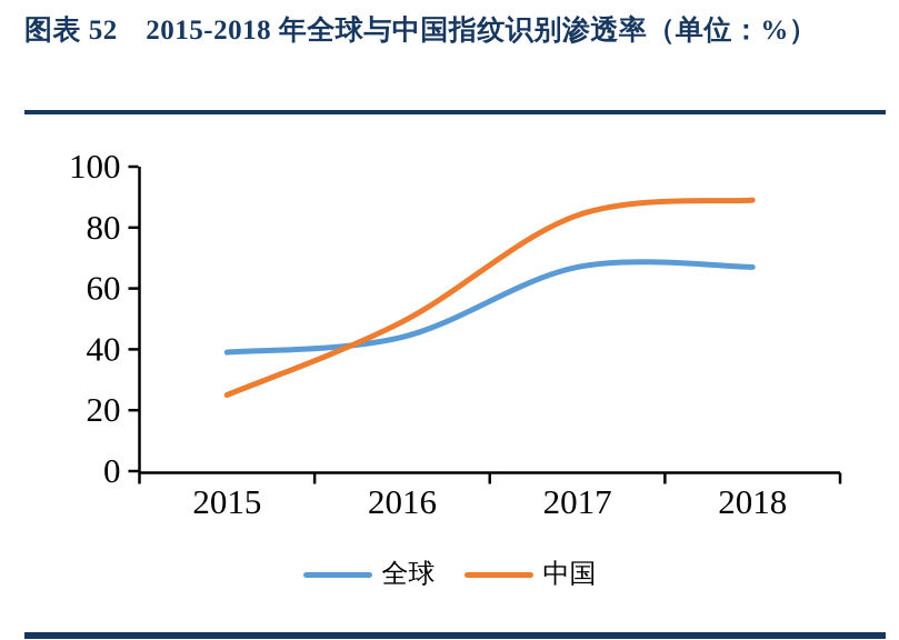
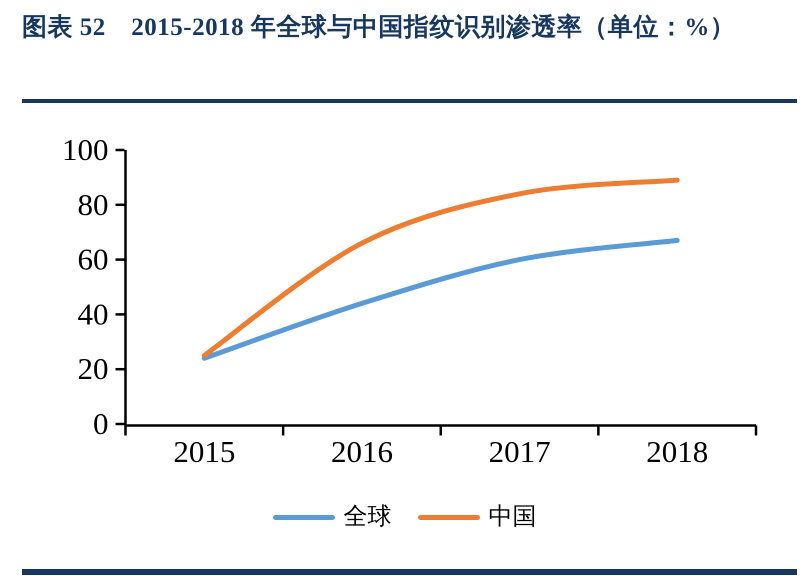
全球/2015: 39 -> 24
中国/2016: 49 -> 66
全球/2017: 67 -> 60
